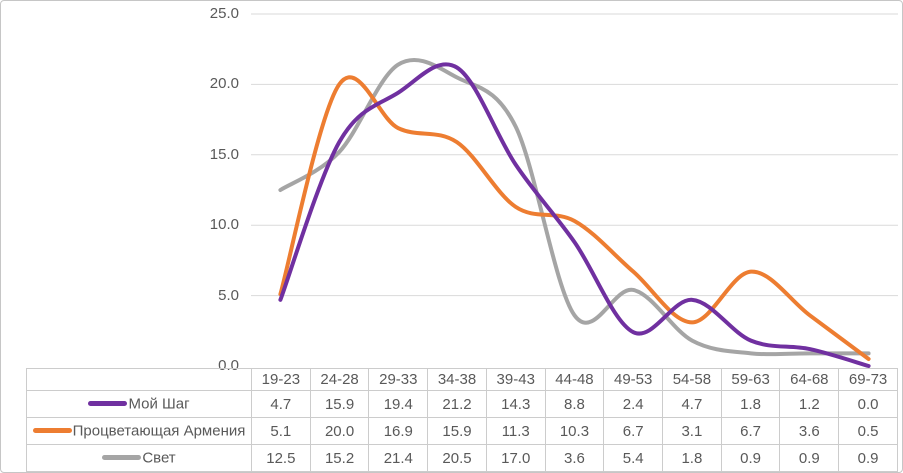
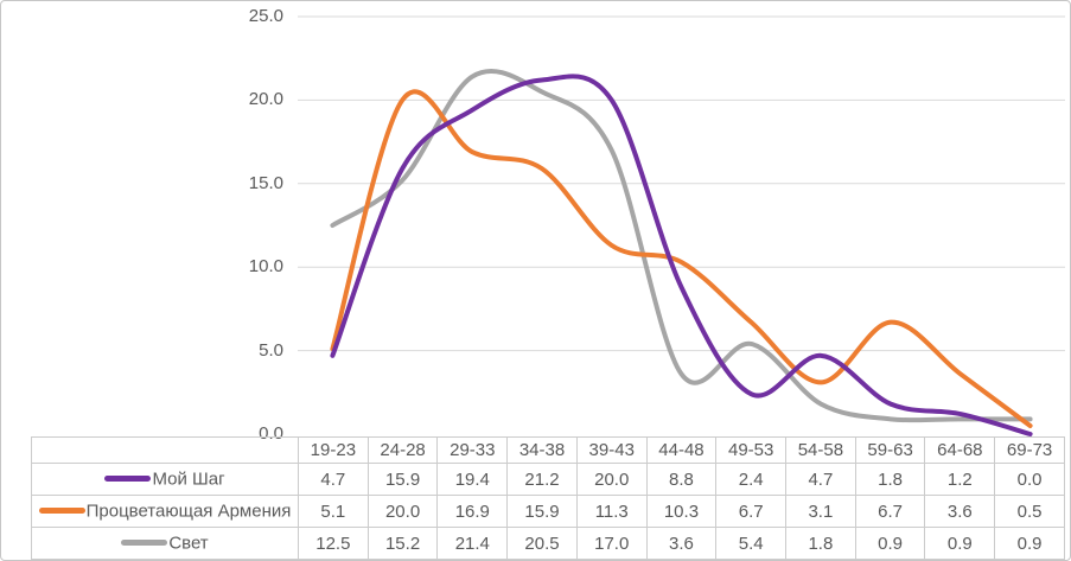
Мой Шаг/39-43: 14.3 -> 20.0
